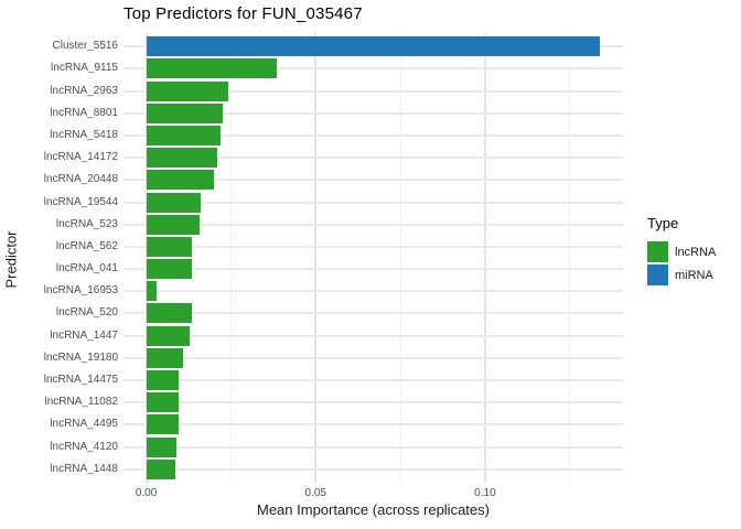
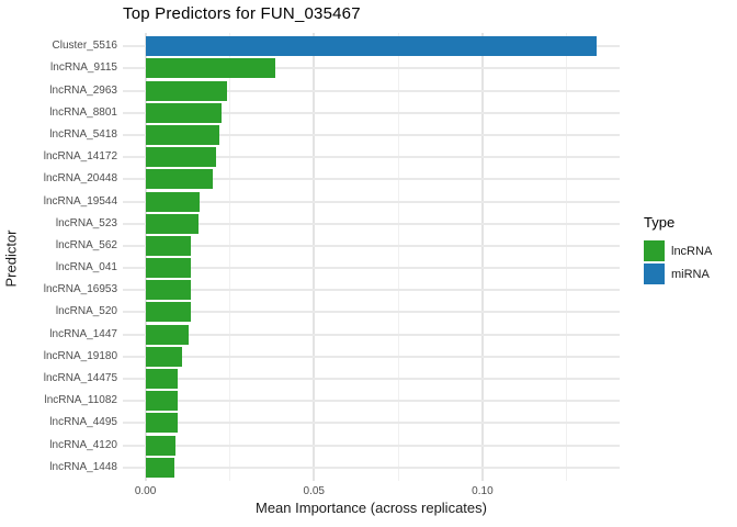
lncRNA_16953: 0.003 -> 0.013
